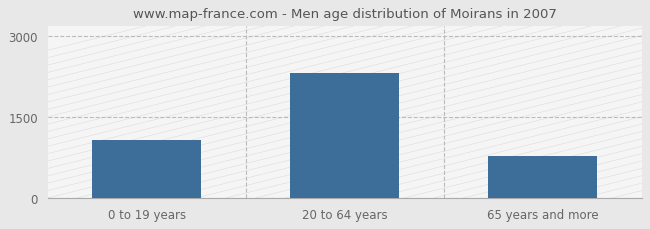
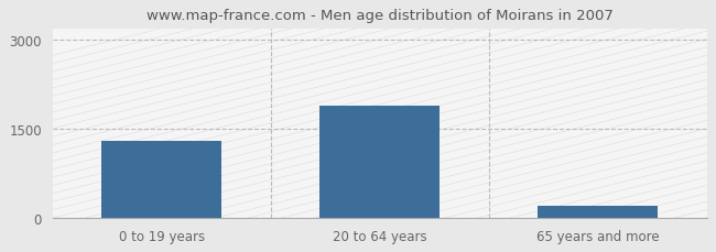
0 to 19 years: 1080 -> 1300
20 to 64 years: 2320 -> 1900
65 years and more: 780 -> 210
